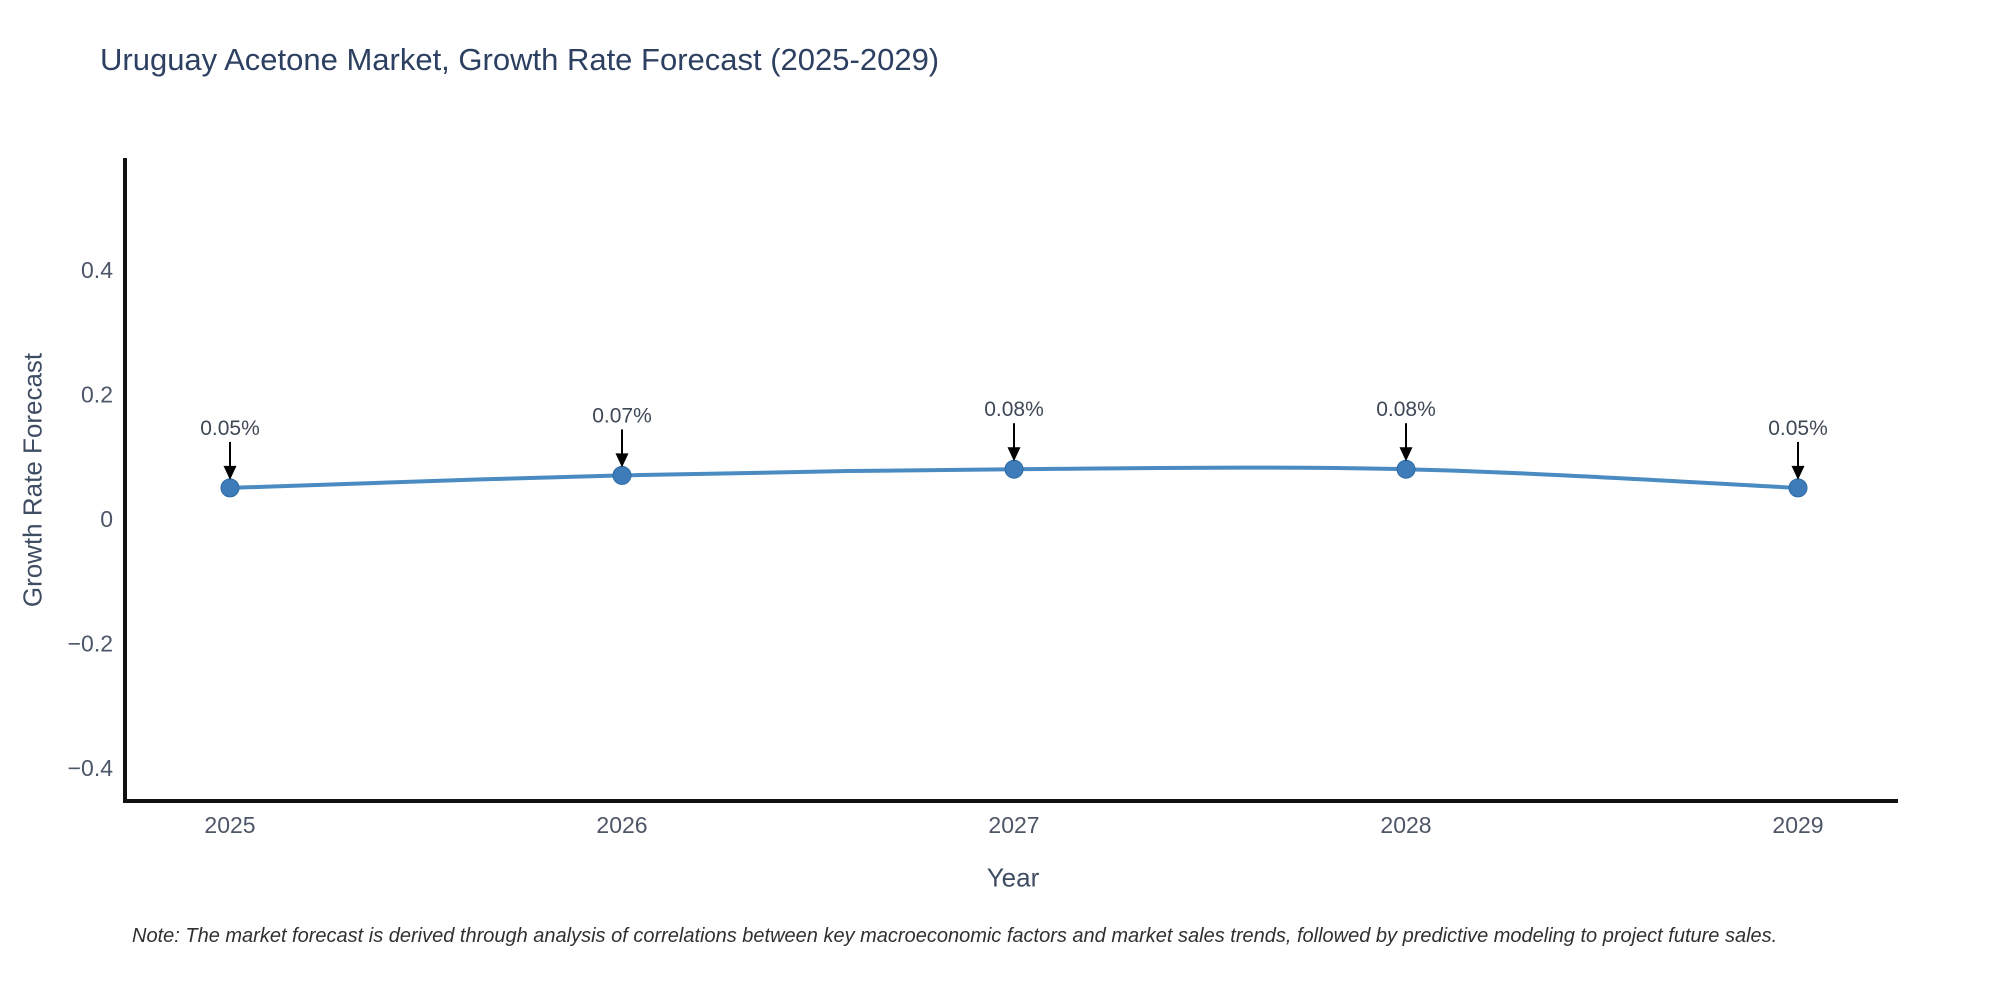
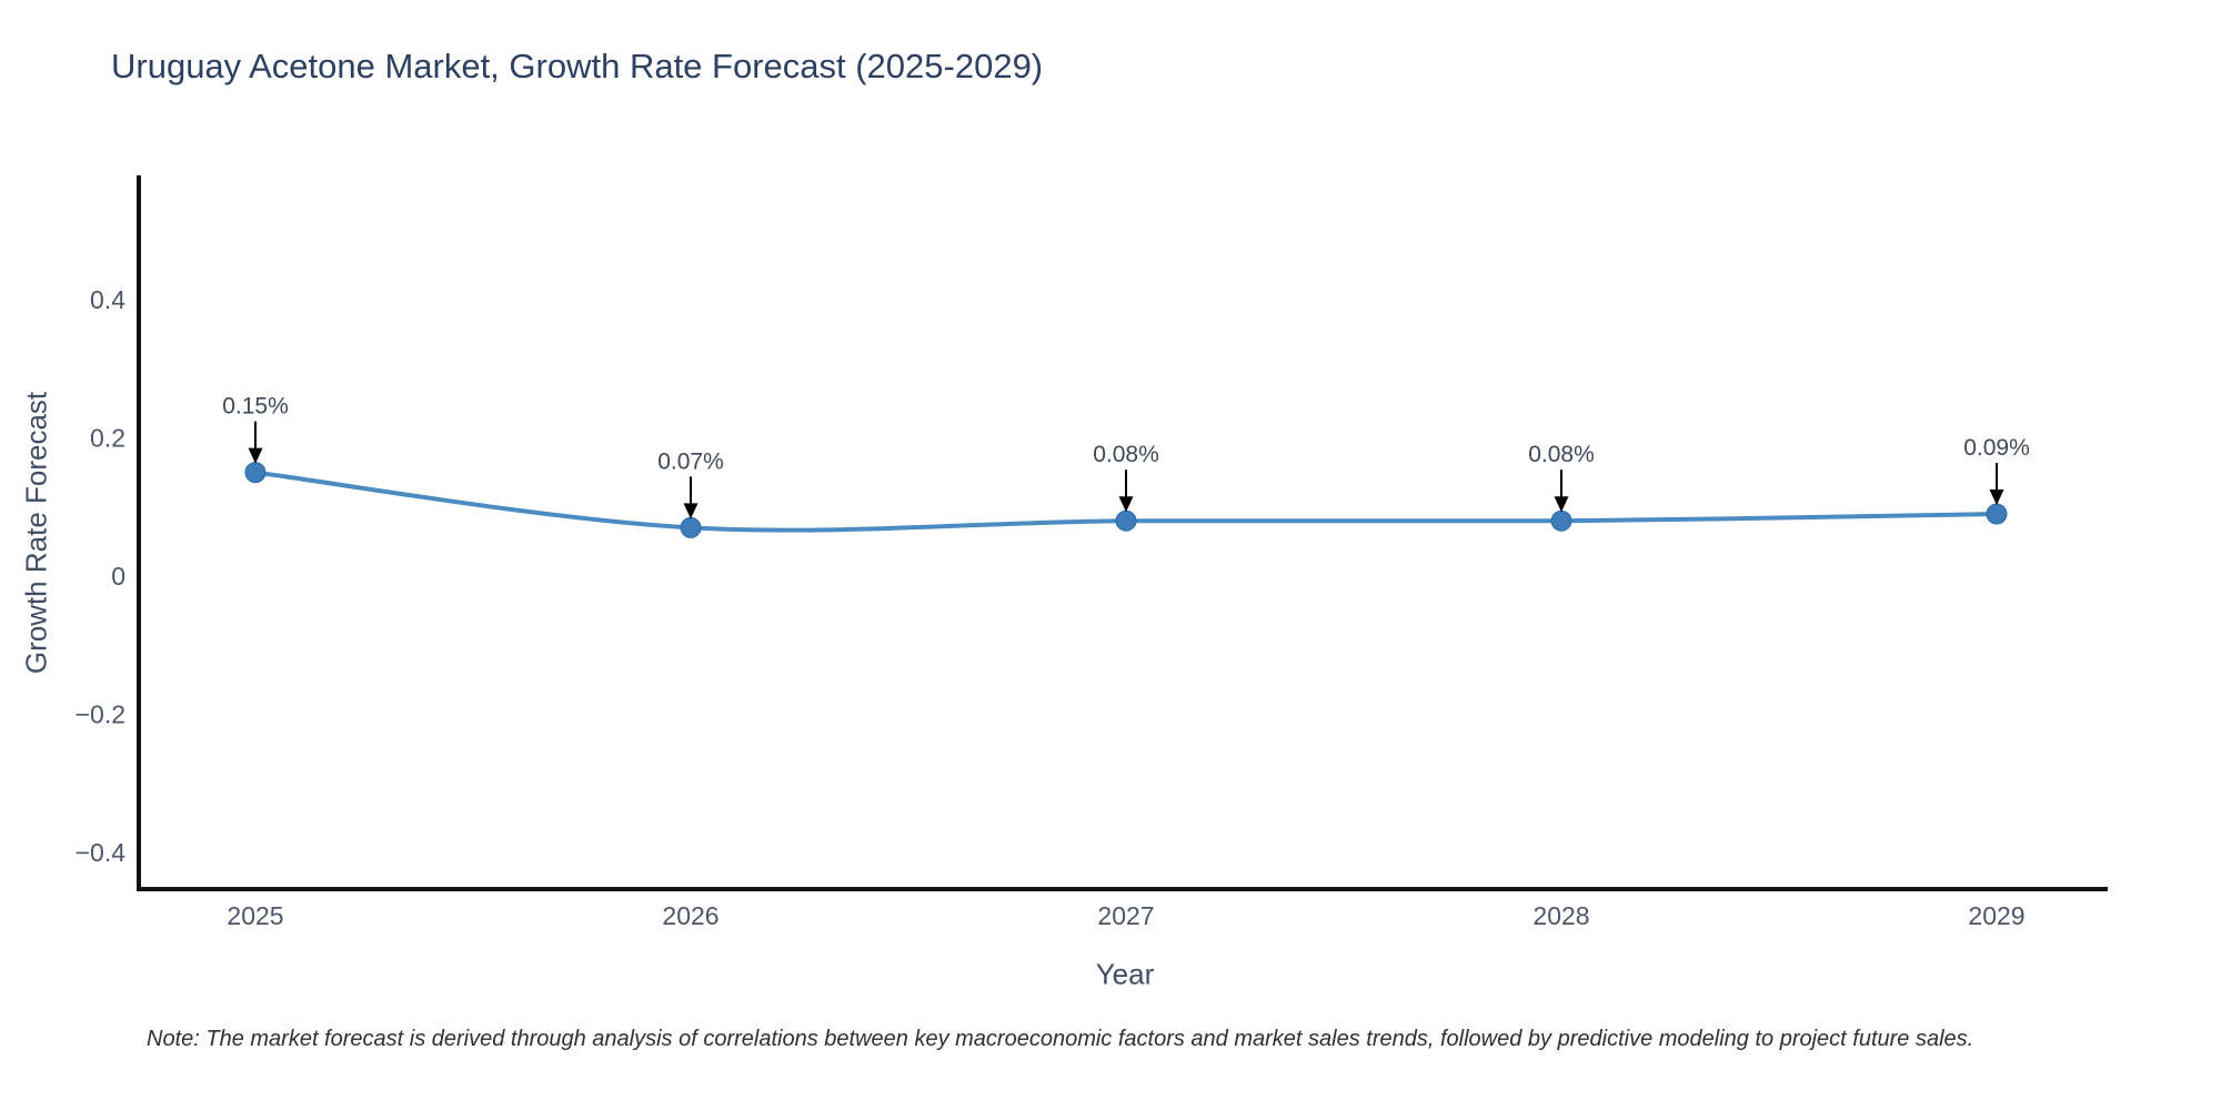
2025: 0.05% -> 0.15%
2029: 0.05% -> 0.09%
